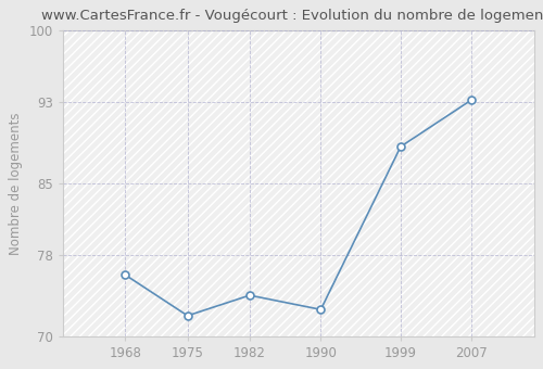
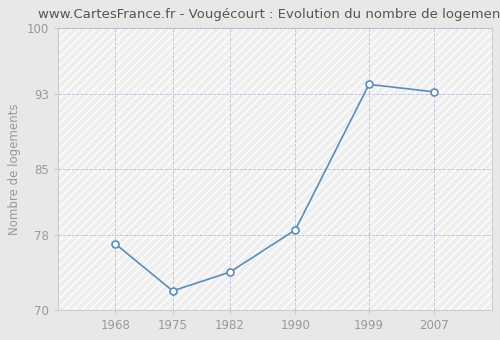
1968: 76.0 -> 77.0
1990: 72.6 -> 78.5
1999: 88.6 -> 94.0
